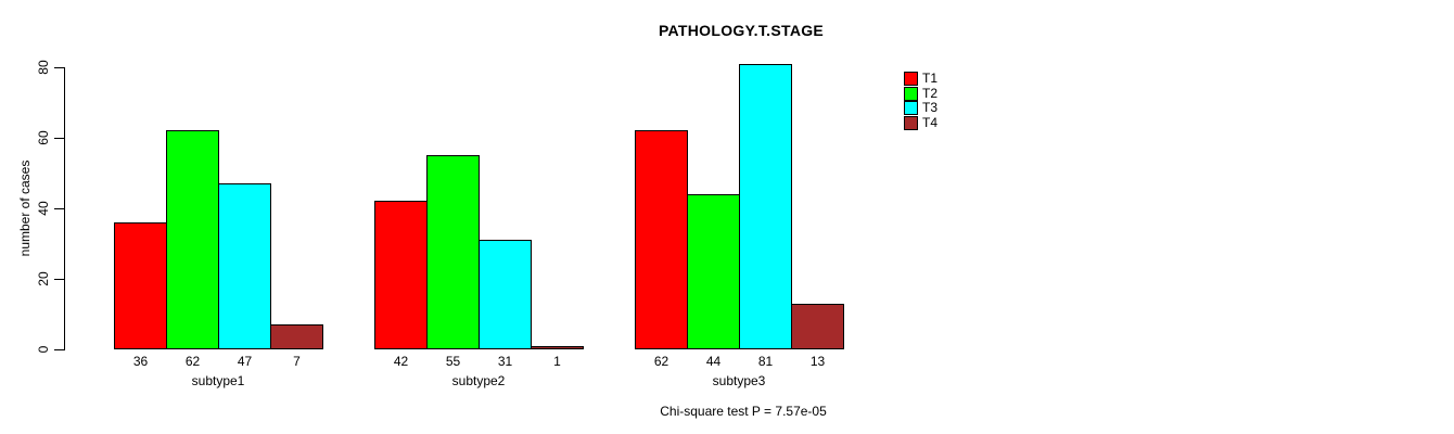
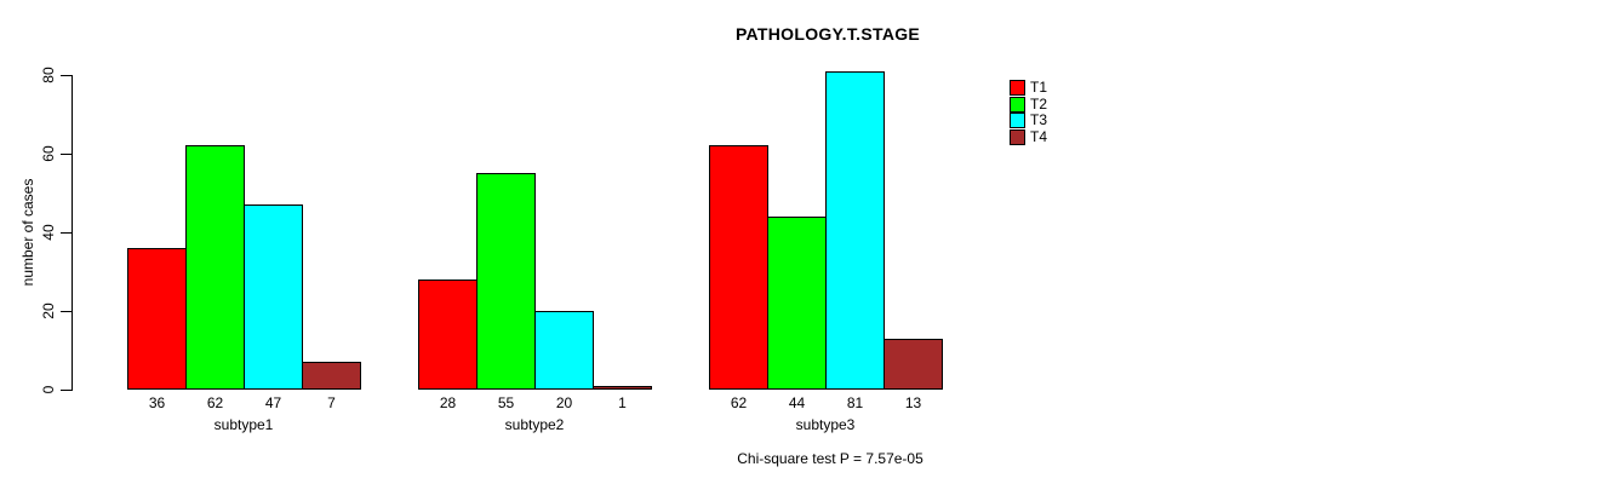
T1/subtype2: 42 -> 28
T3/subtype2: 31 -> 20
